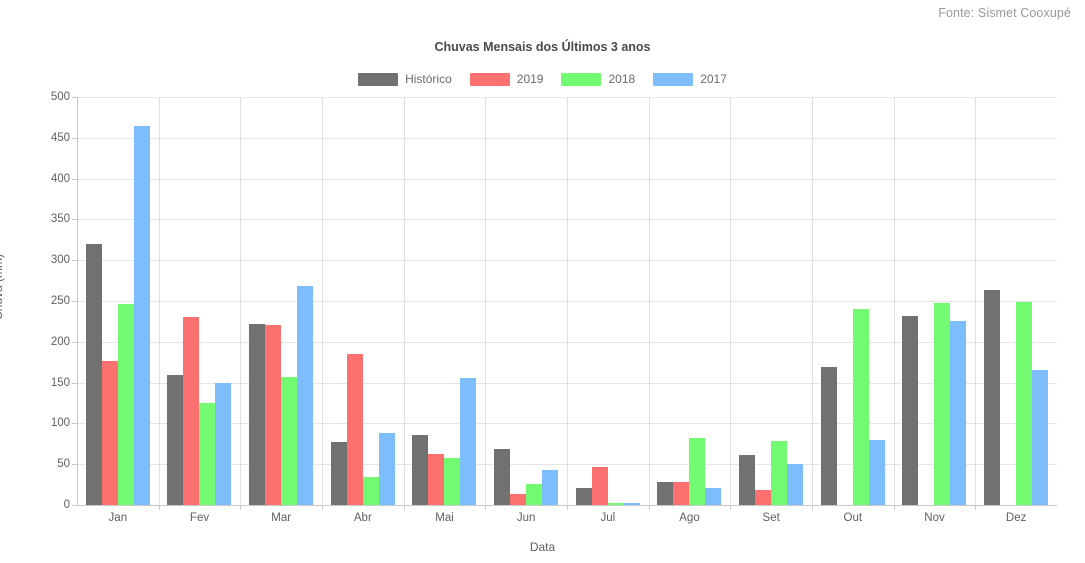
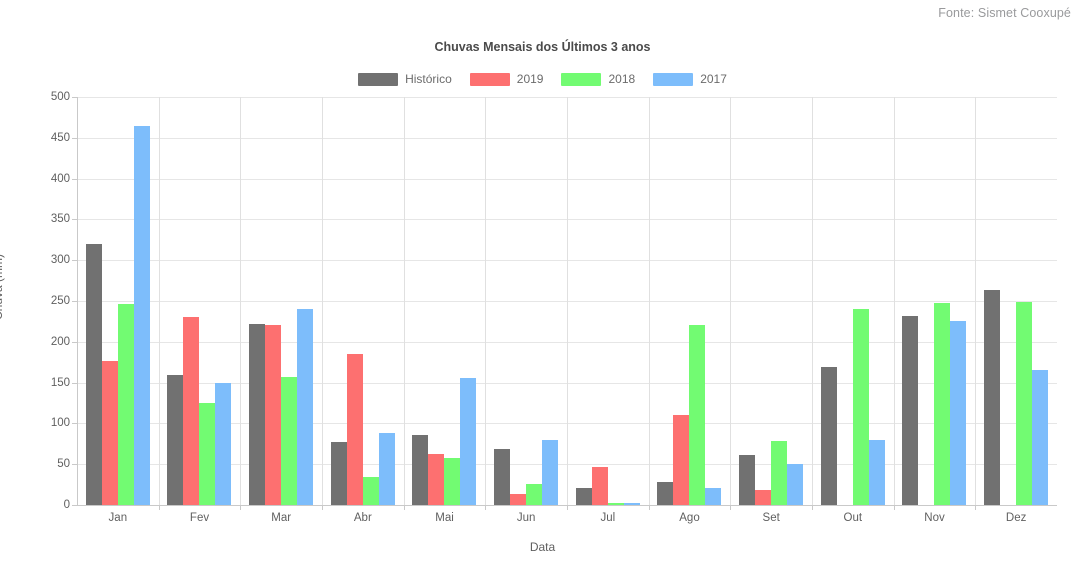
2017/Mar: 270 -> 240
2017/Jun: 40 -> 80
2019/Ago: 30 -> 110
2018/Ago: 80 -> 220
